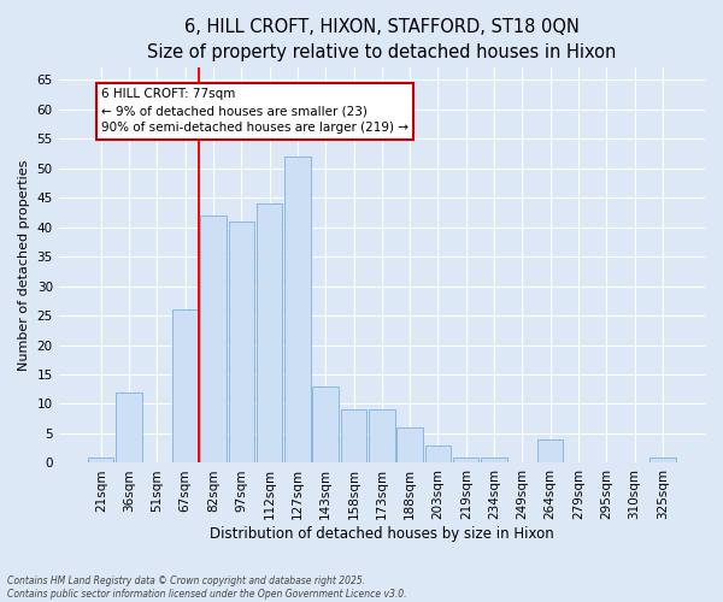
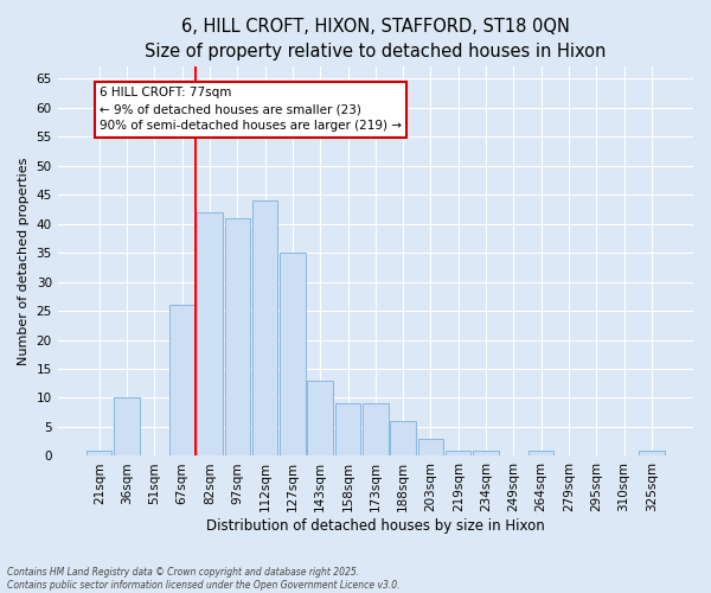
36sqm: 12 -> 10
127sqm: 52 -> 35
264sqm: 4 -> 1
